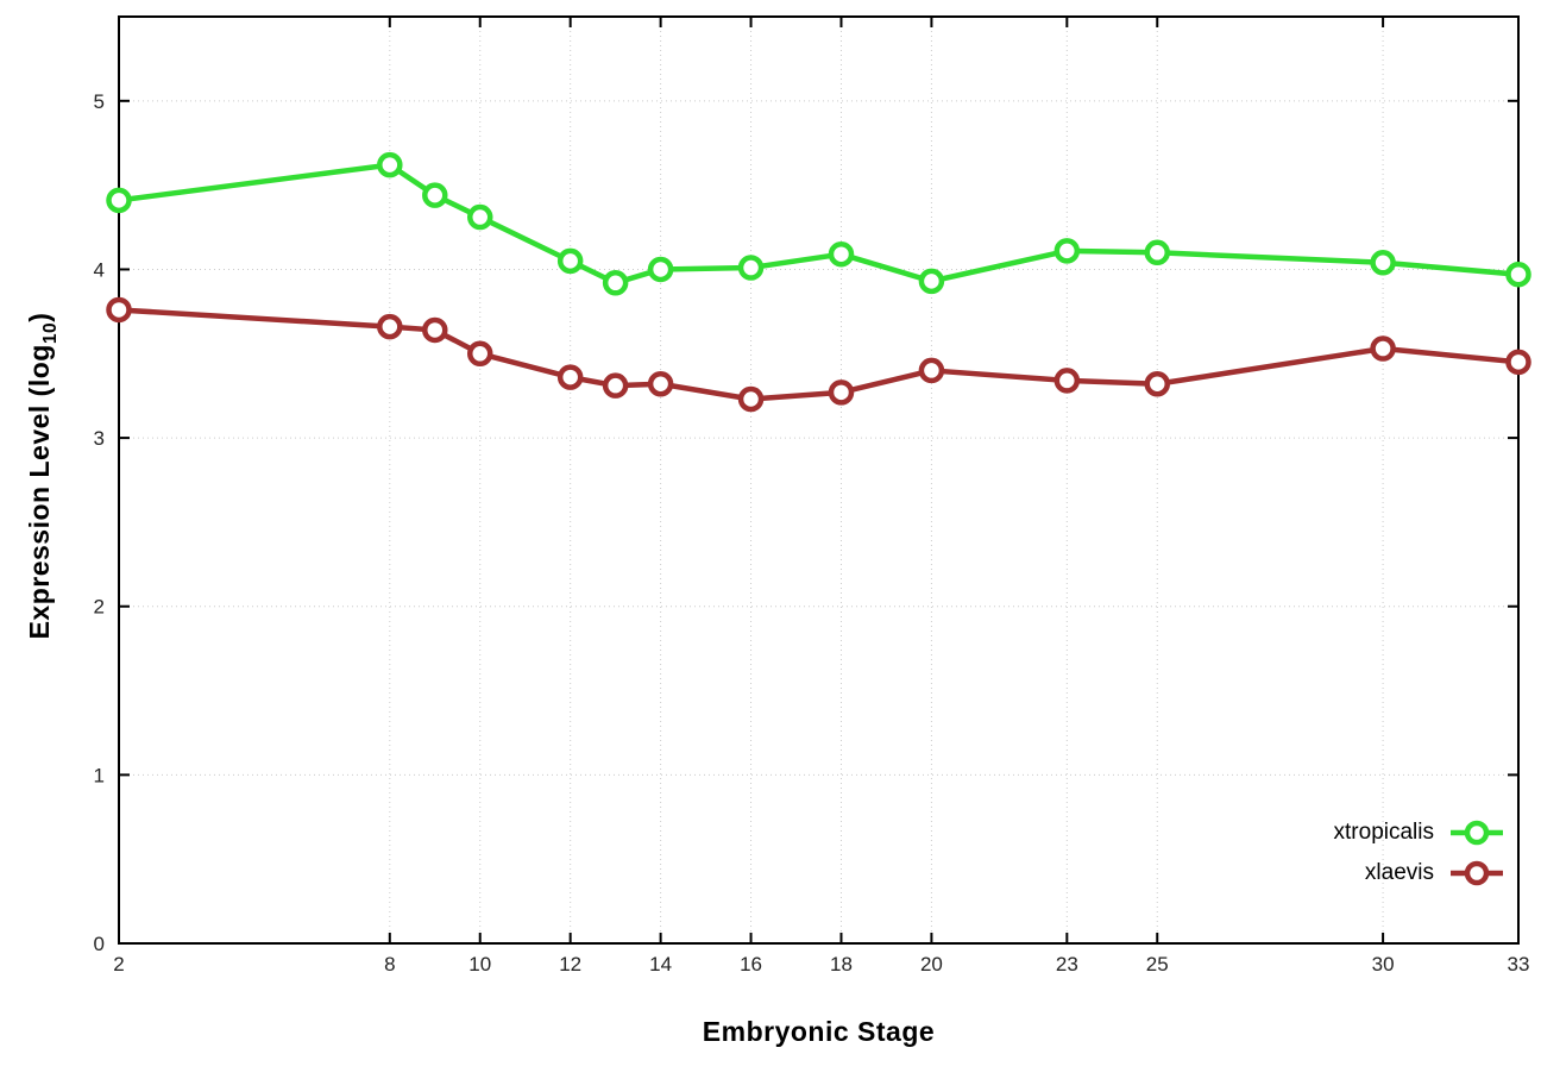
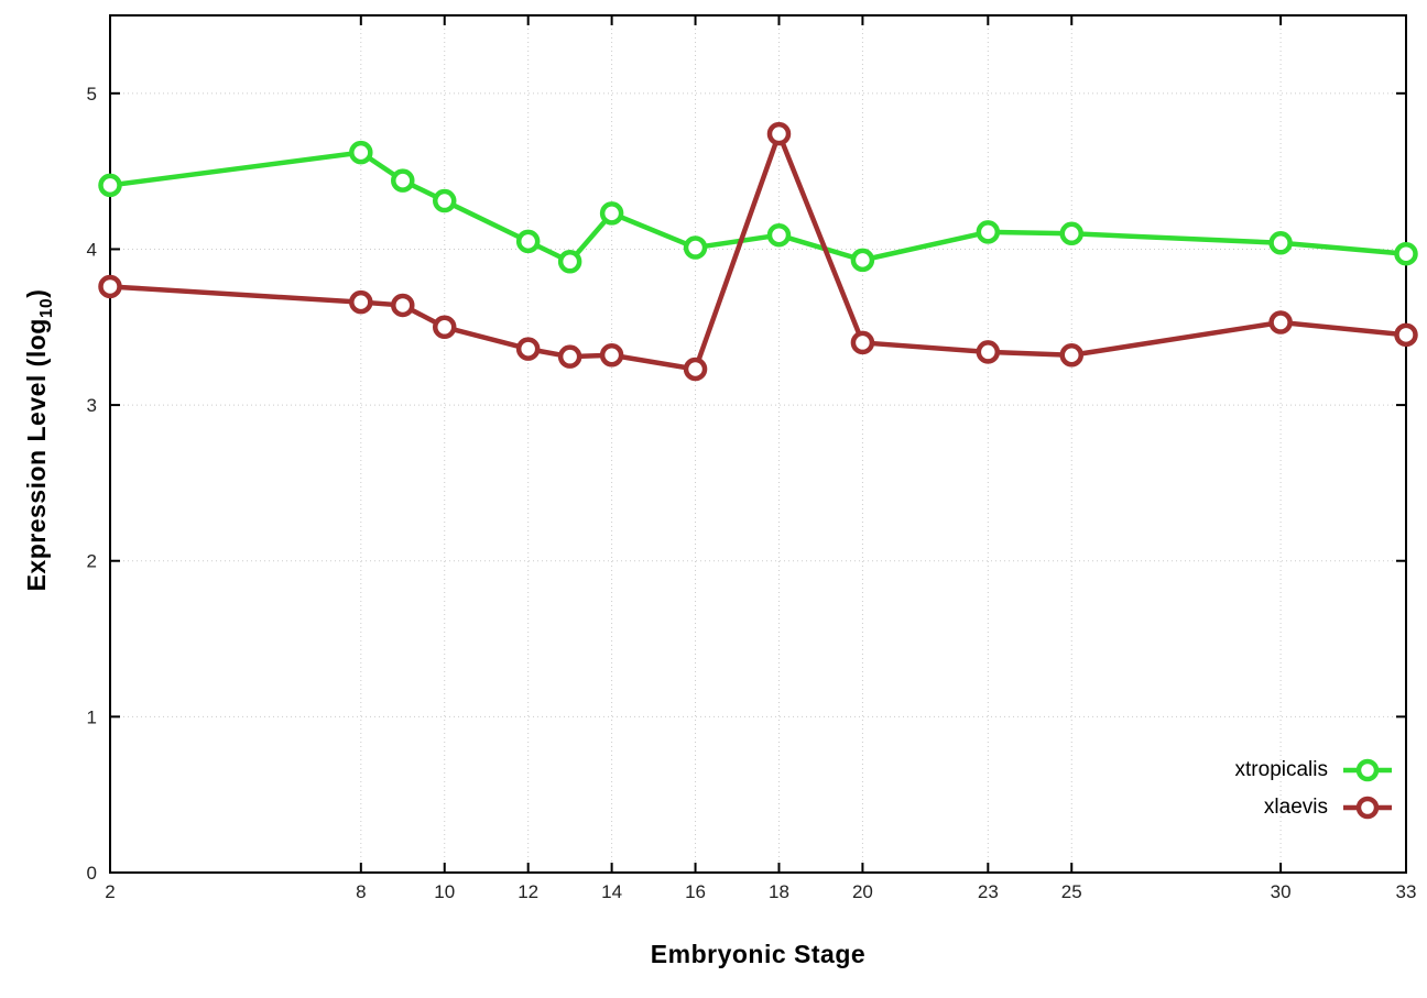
xtropicalis/14: 4.00 -> 4.23
xlaevis/18: 3.27 -> 4.74
